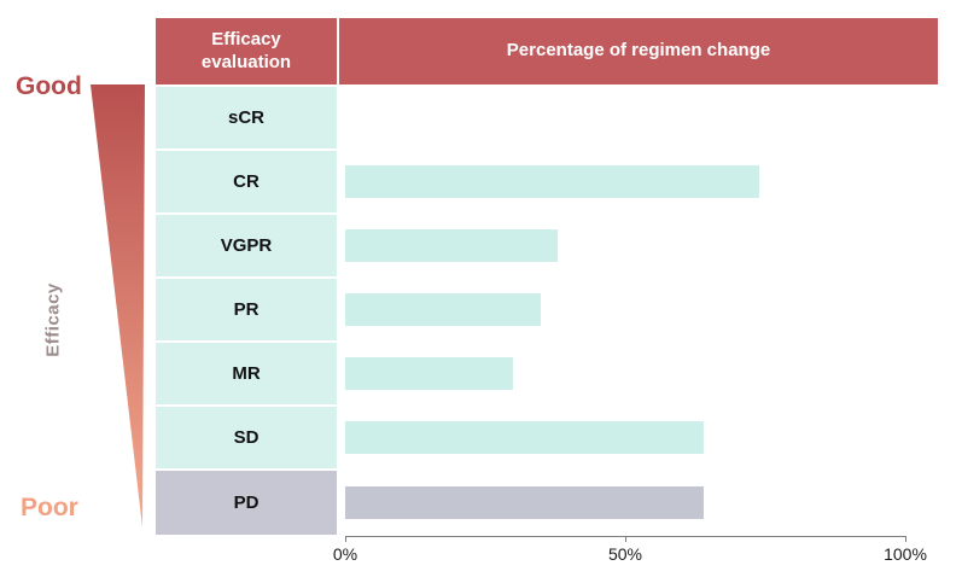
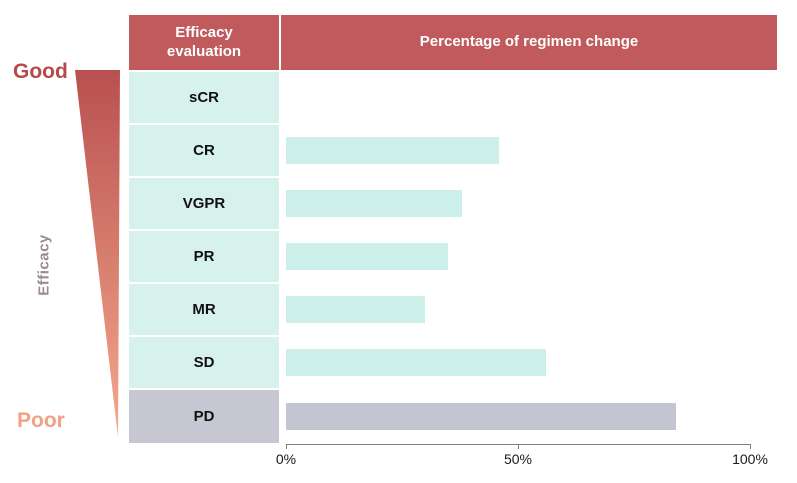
CR: 74% -> 46%
SD: 64% -> 56%
PD: 64% -> 84%
